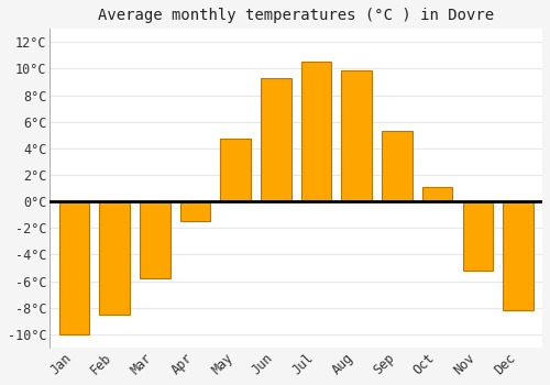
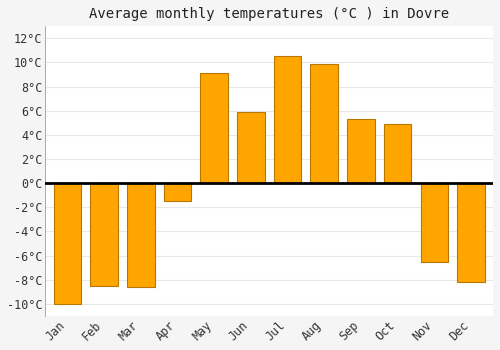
Mar: -5.8°C -> -8.6°C
May: 4.7°C -> 9.1°C
Jun: 9.3°C -> 5.9°C
Oct: 1.1°C -> 4.9°C
Nov: -5.2°C -> -6.5°C
